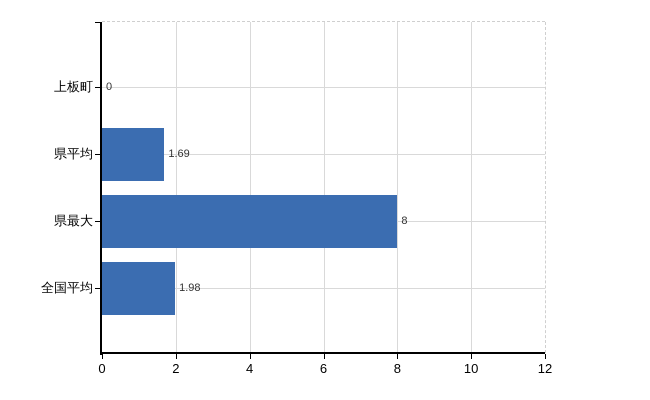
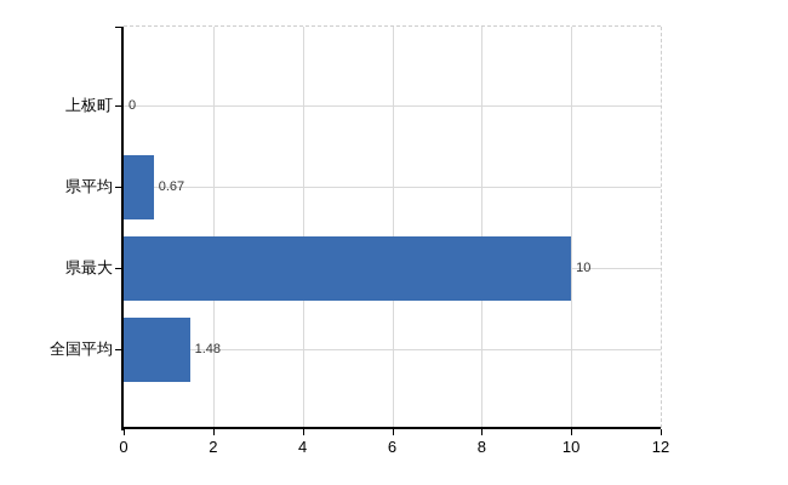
県平均: 1.69 -> 0.67
県最大: 8 -> 10
全国平均: 1.98 -> 1.48
